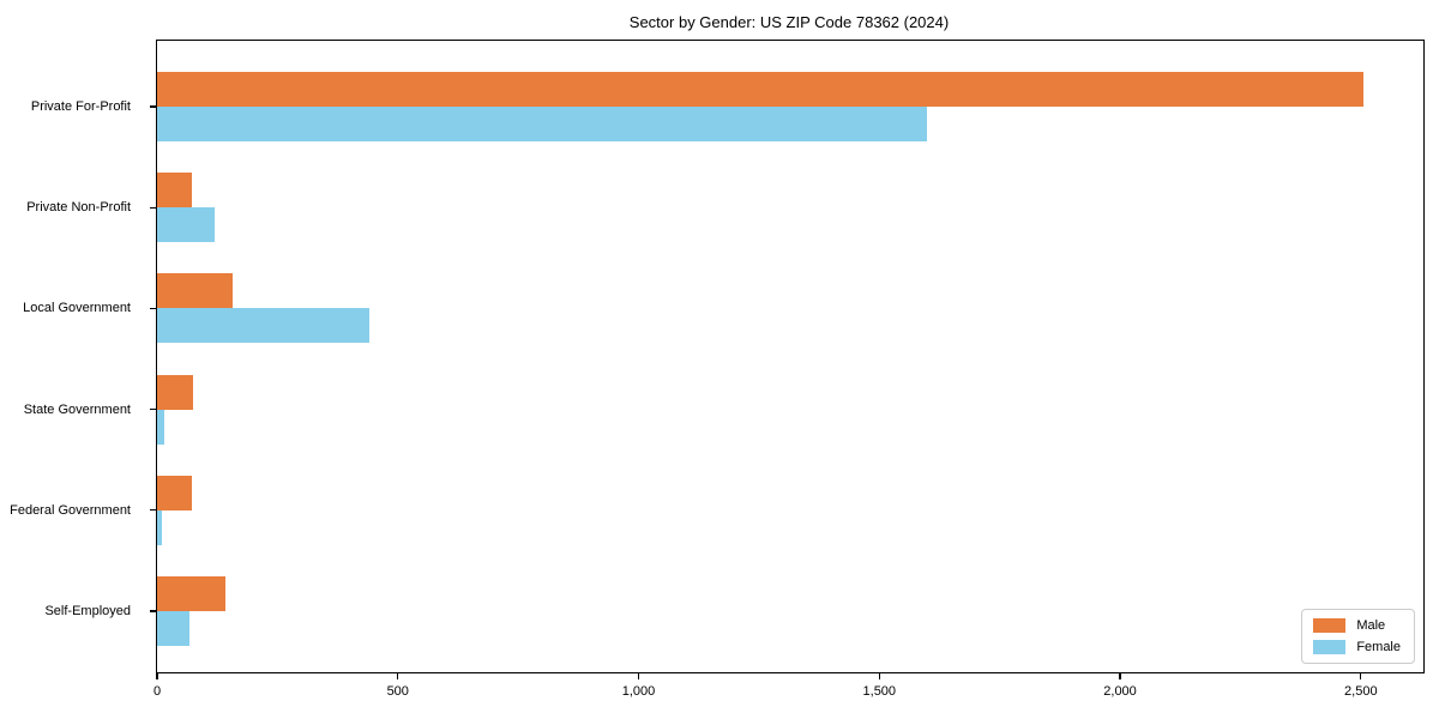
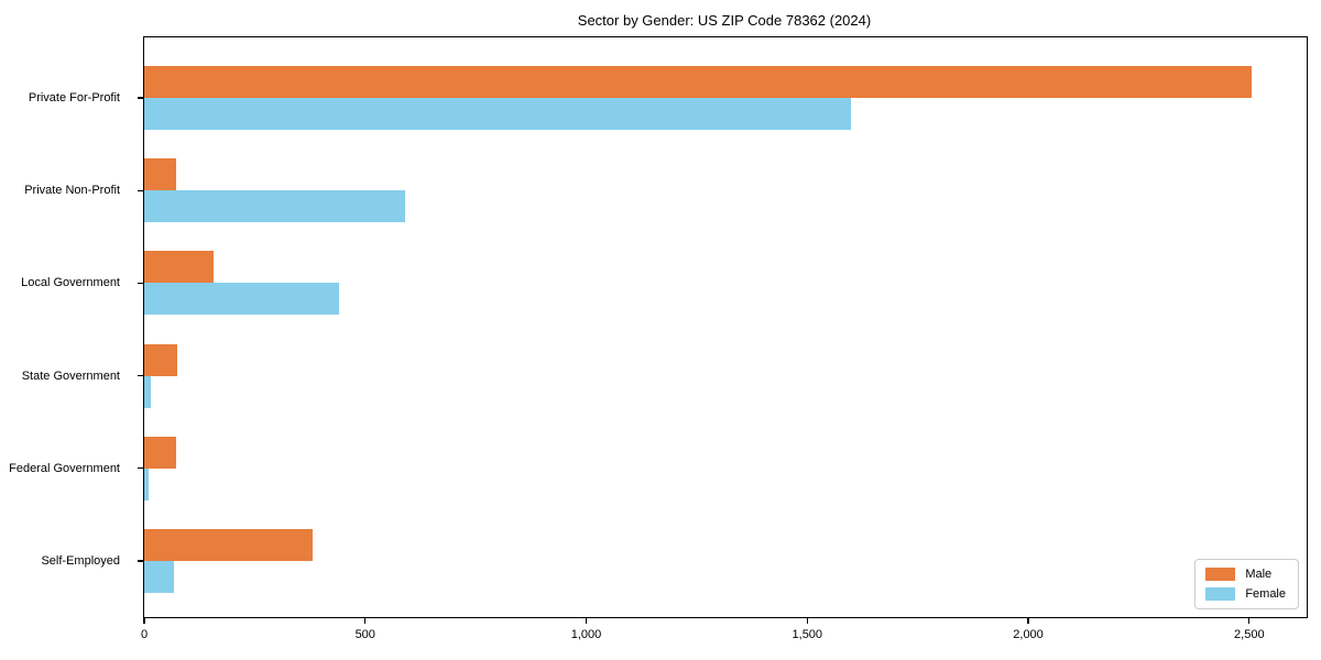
Female/Private Non-Profit: 120 -> 590
Male/Self-Employed: 140 -> 380
